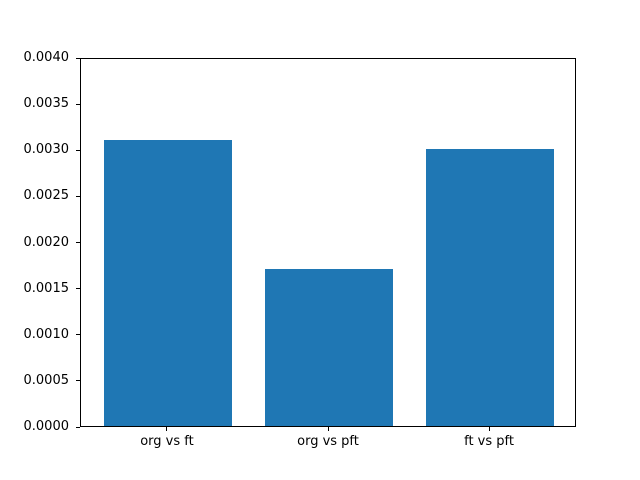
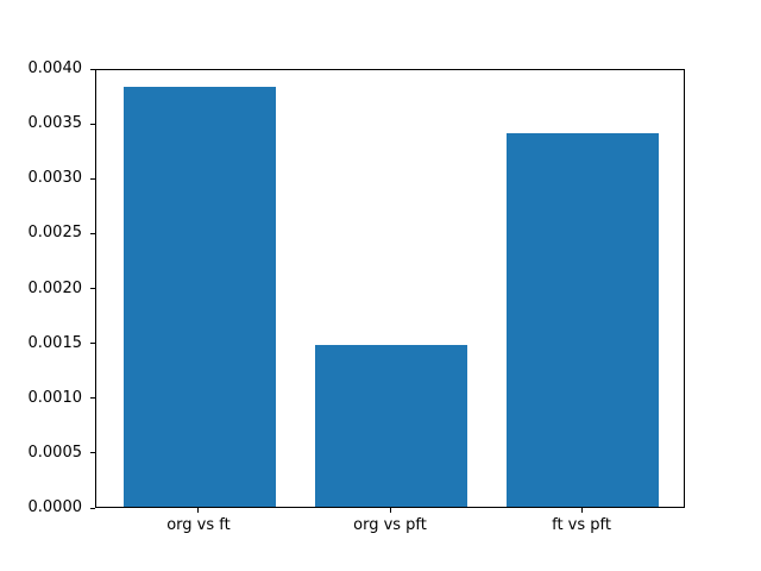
org vs ft: 0.0031 -> 0.0038
org vs pft: 0.0017 -> 0.0015
ft vs pft: 0.0030 -> 0.0034
